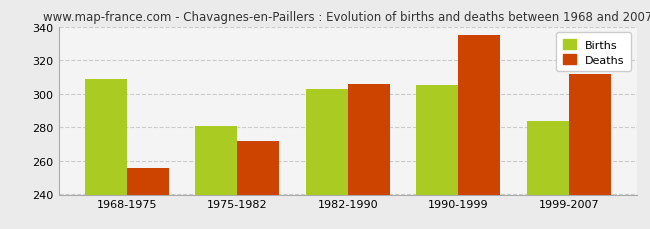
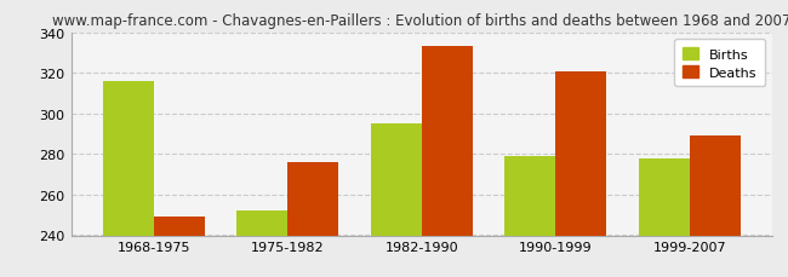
Births/1968-1975: 309 -> 316
Deaths/1968-1975: 256 -> 249
Births/1975-1982: 281 -> 252
Deaths/1975-1982: 272 -> 276
Births/1982-1990: 303 -> 295
Deaths/1982-1990: 306 -> 333
Births/1990-1999: 305 -> 279
Deaths/1990-1999: 335 -> 321
Births/1999-2007: 284 -> 278
Deaths/1999-2007: 312 -> 289
